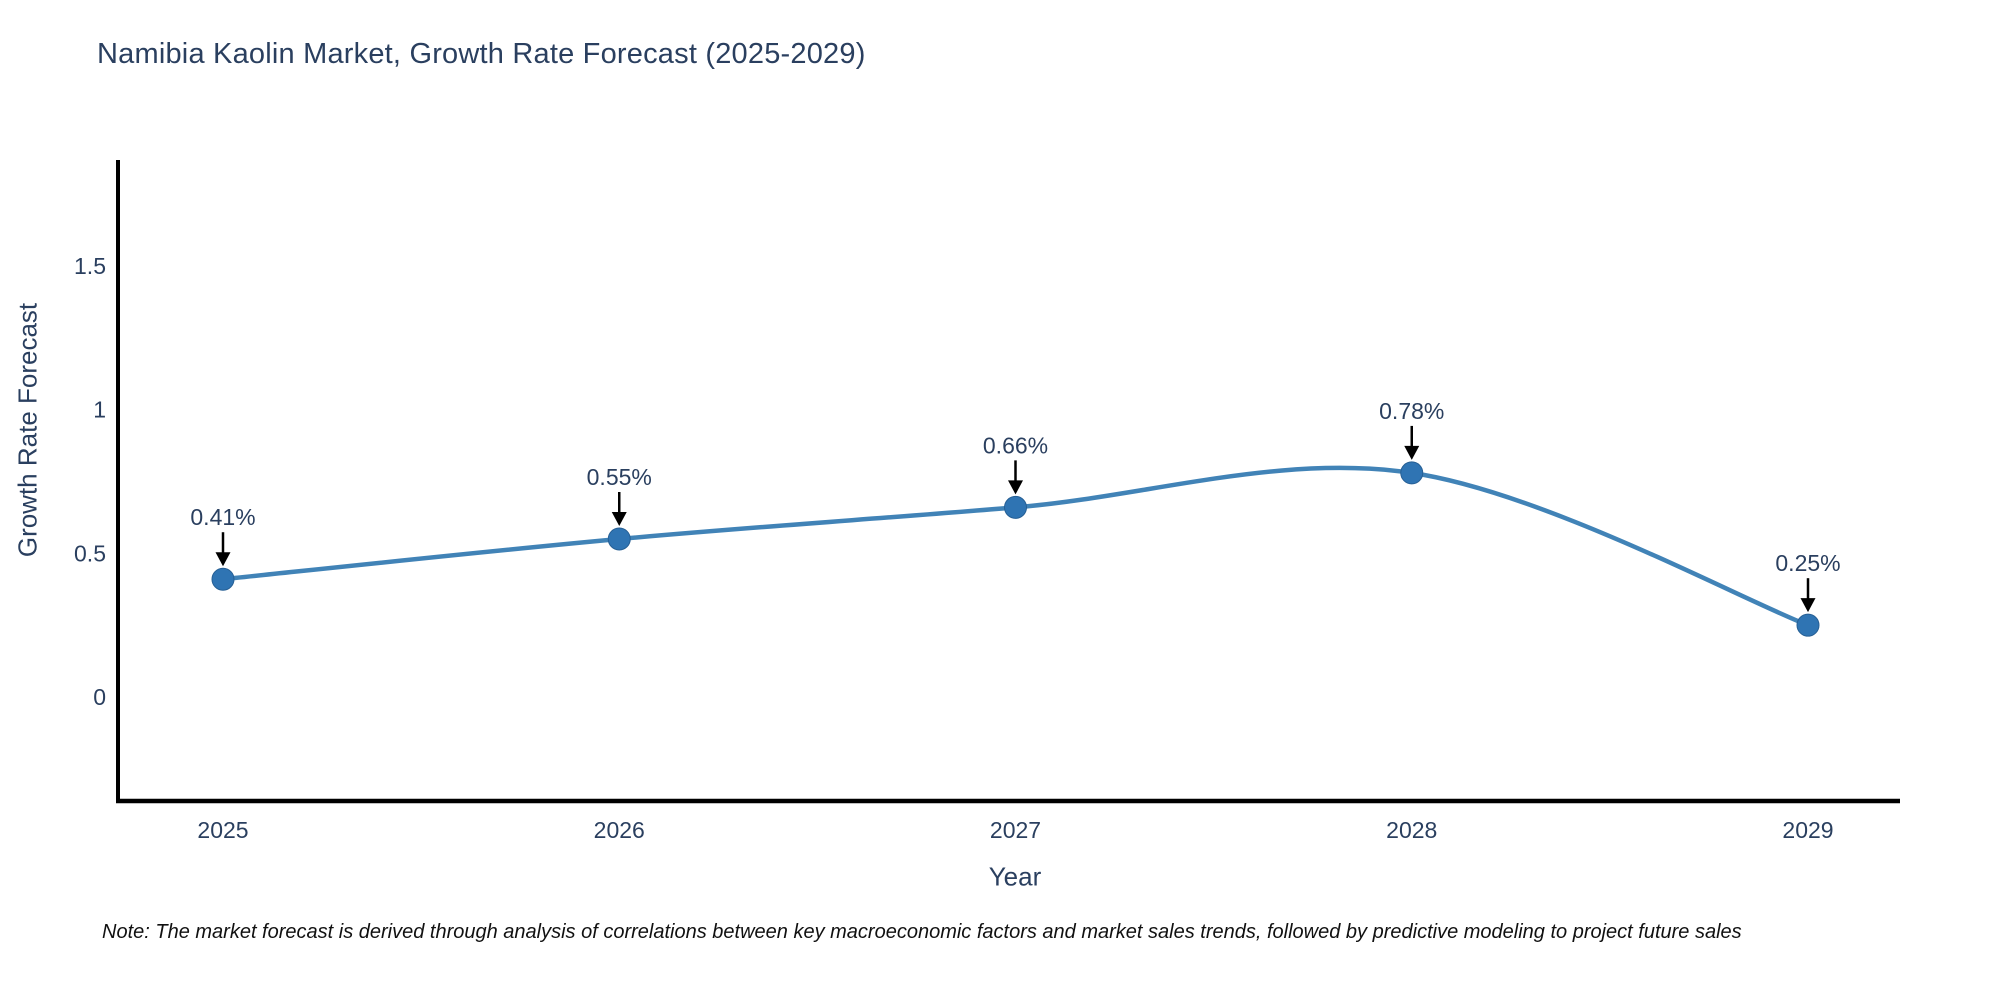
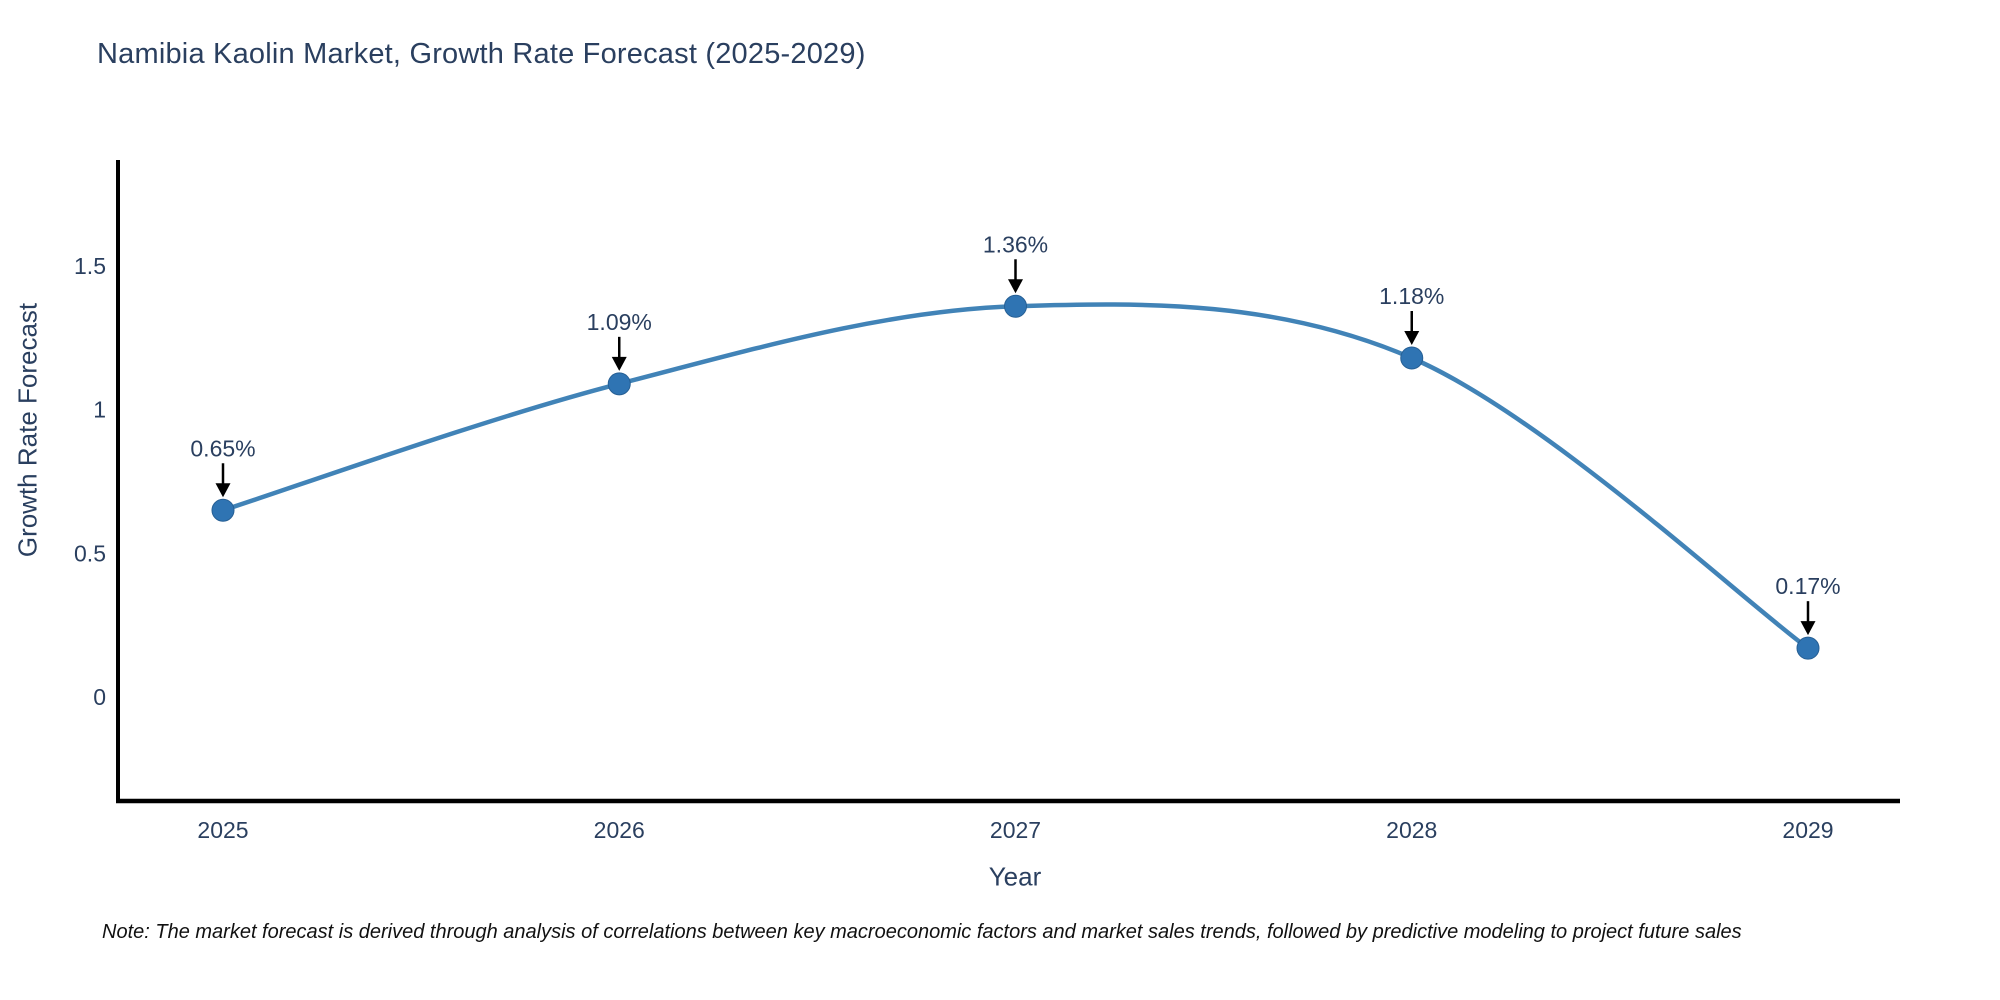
2025: 0.41% -> 0.65%
2026: 0.55% -> 1.09%
2027: 0.66% -> 1.36%
2028: 0.78% -> 1.18%
2029: 0.25% -> 0.17%
